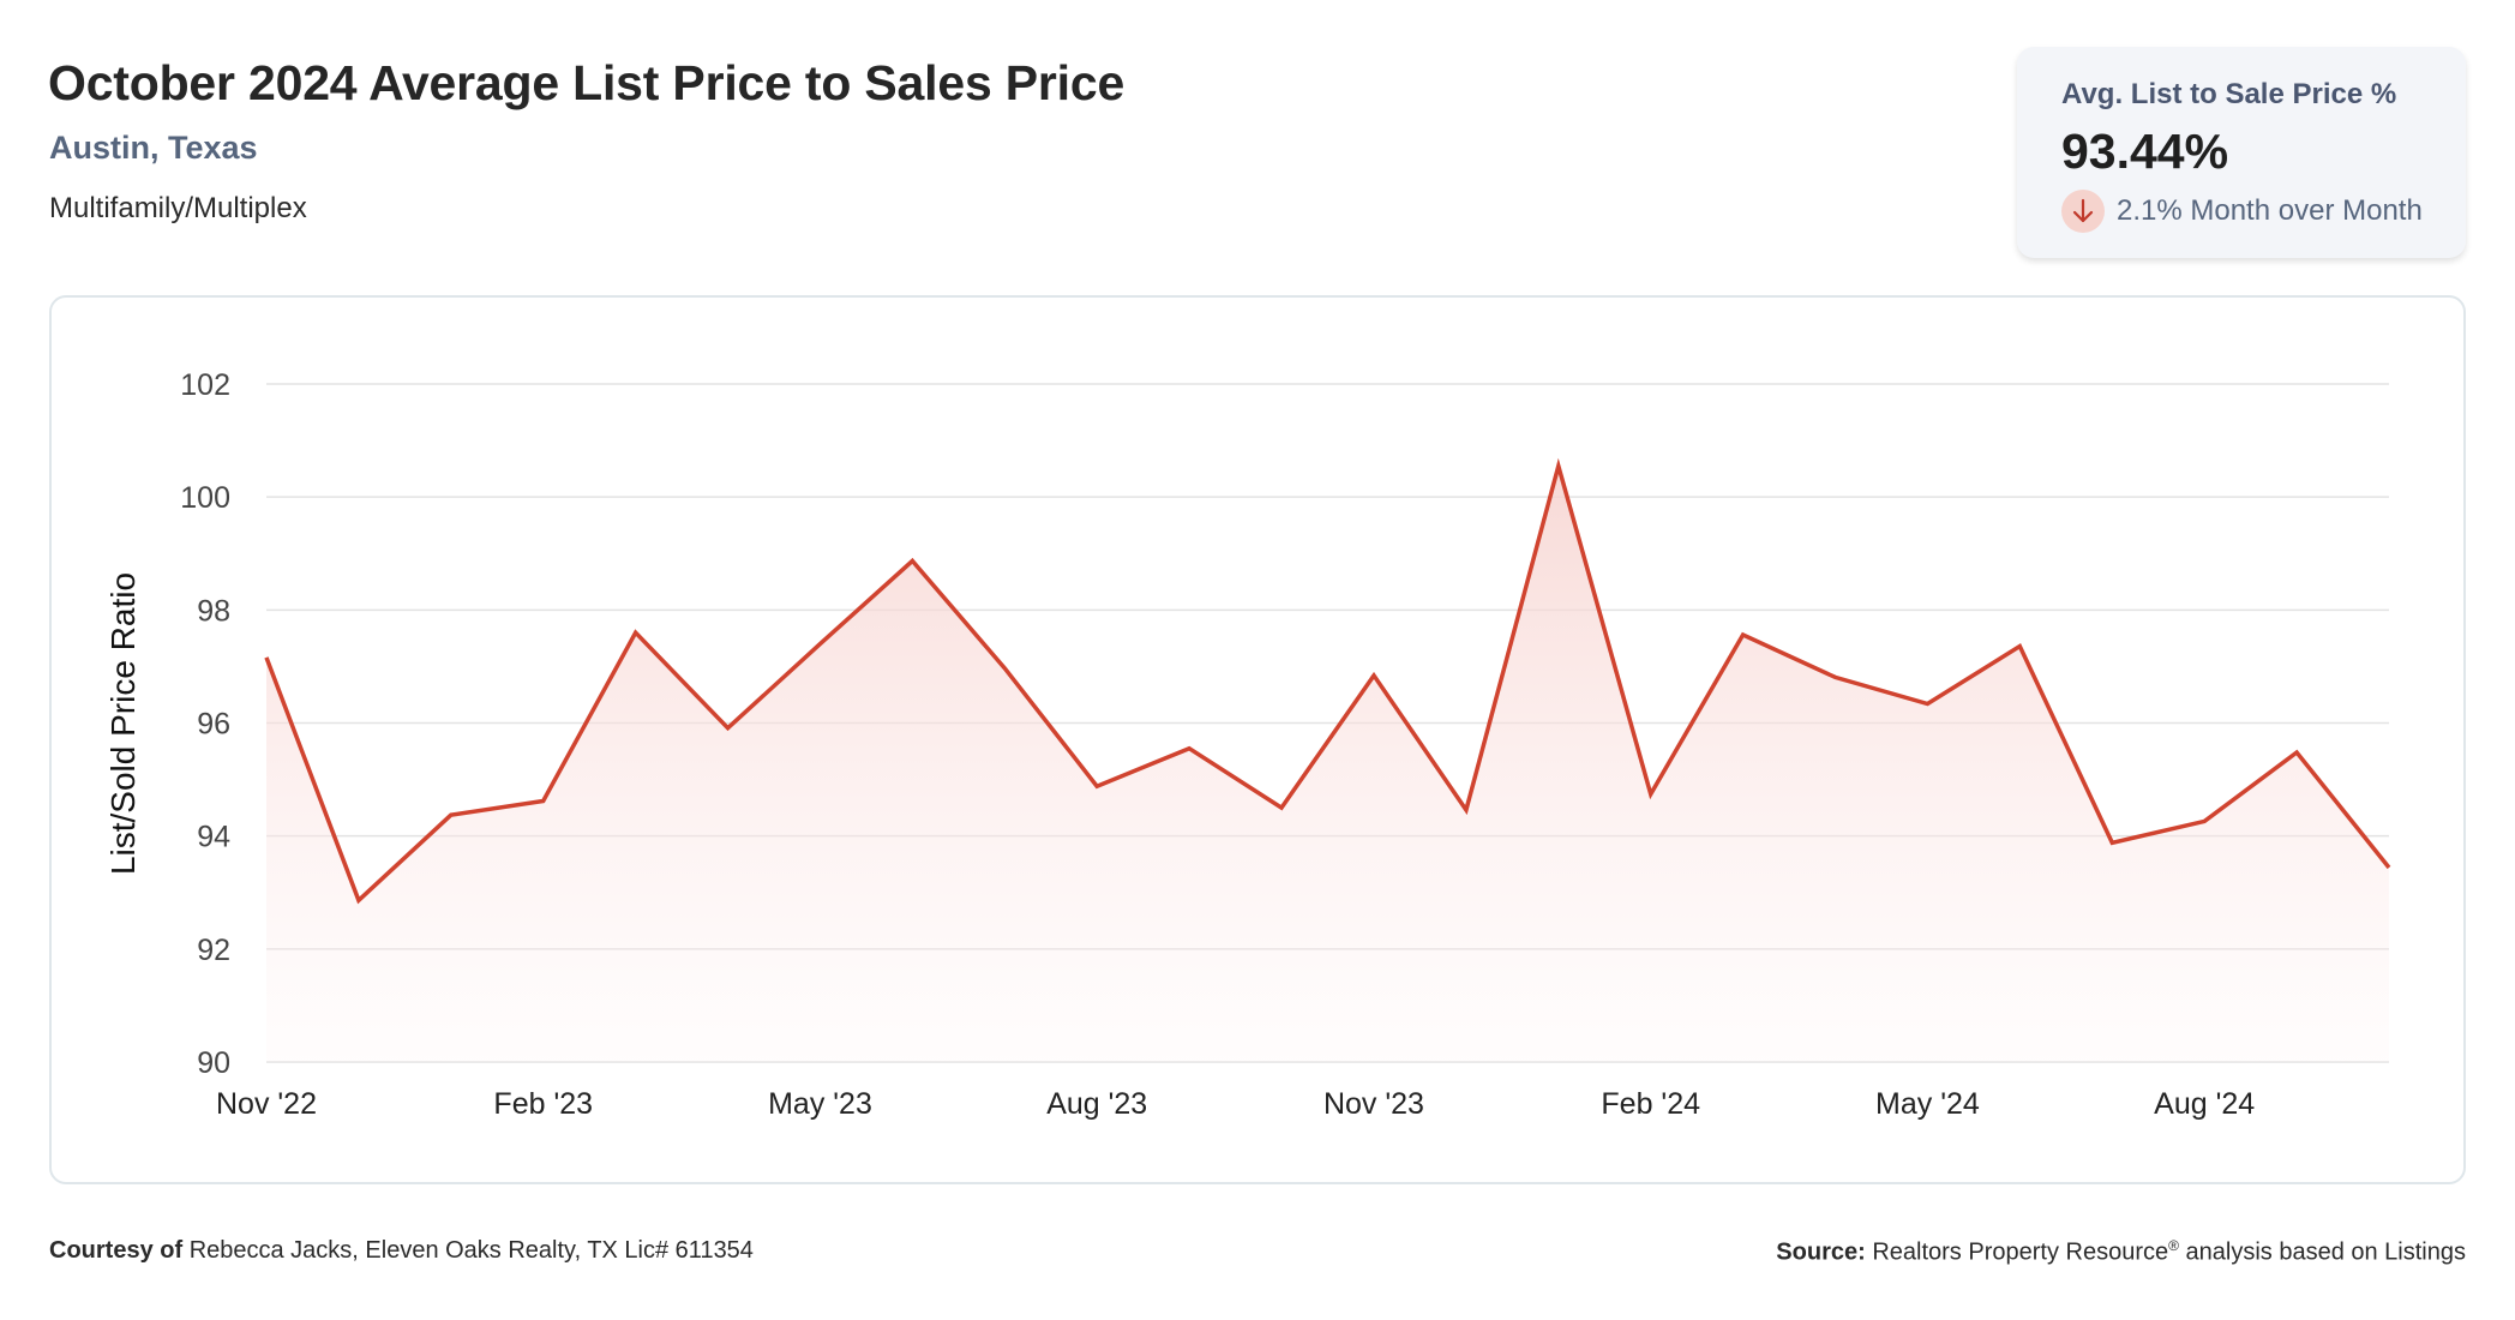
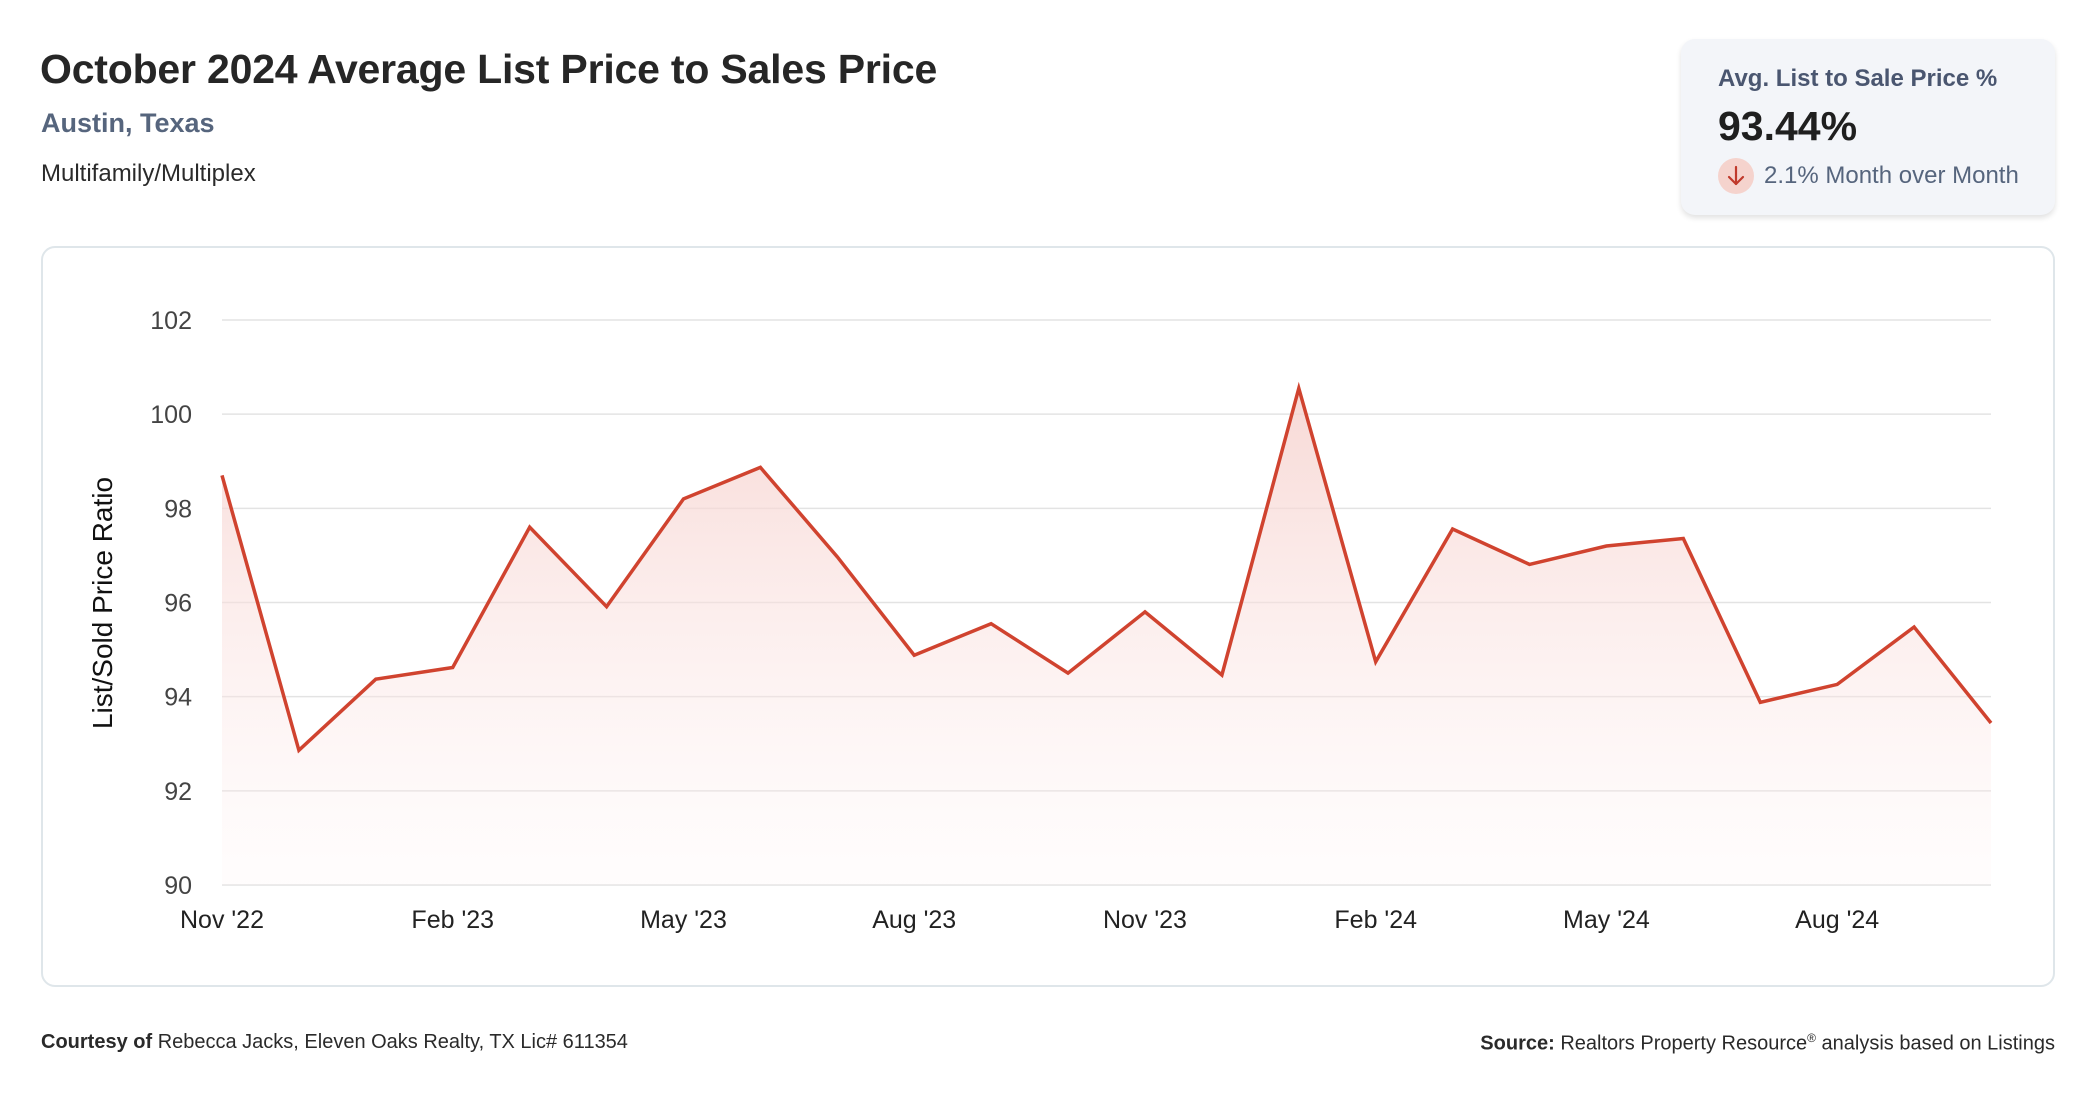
Nov '22: 97.2 -> 98.7
May '23: 97.4 -> 98.2
Nov '23: 96.8 -> 95.8
May '24: 96.3 -> 97.2
